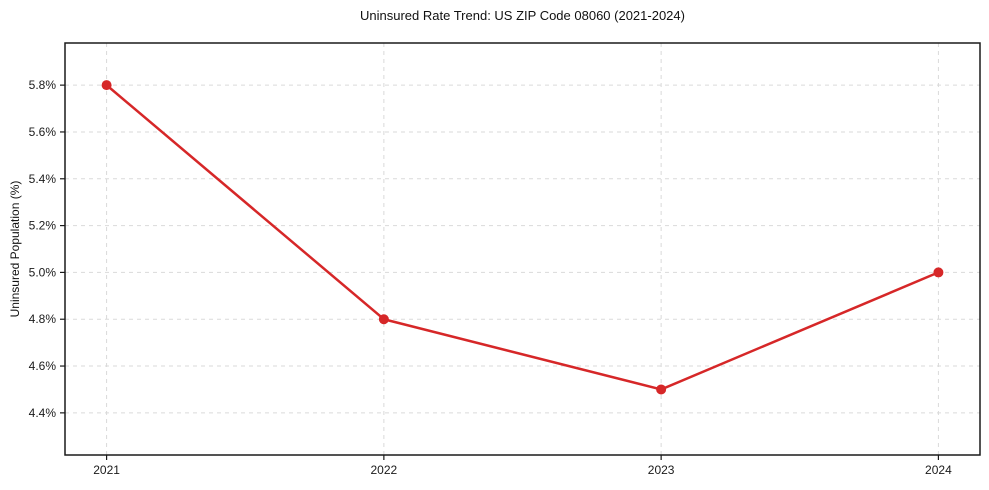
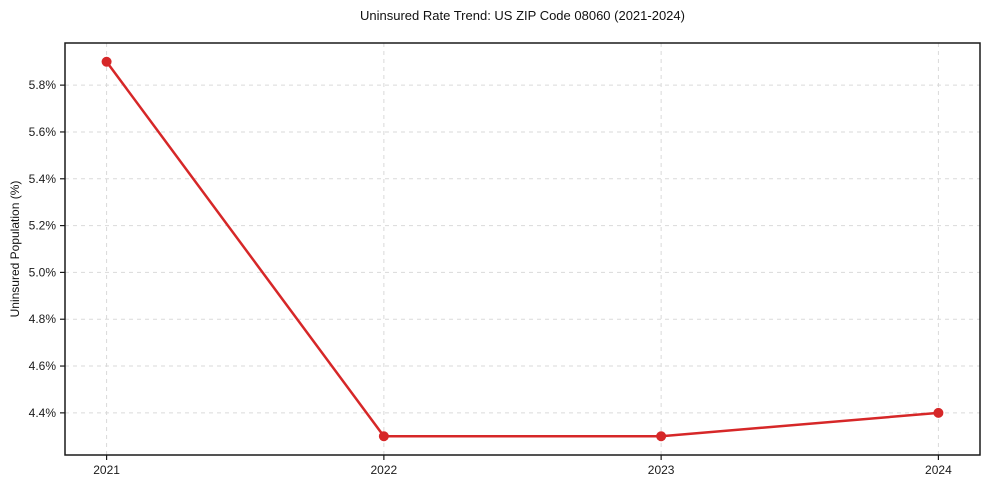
2021: 5.8% -> 5.9%
2022: 4.8% -> 4.3%
2023: 4.5% -> 4.3%
2024: 5.0% -> 4.4%
